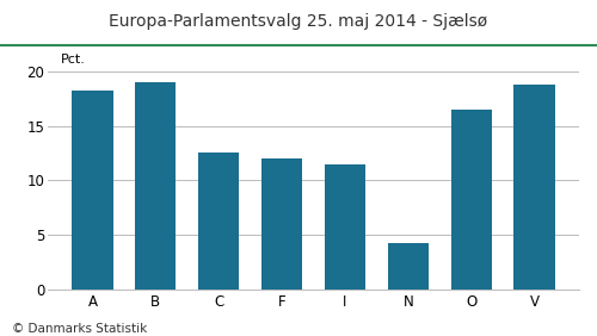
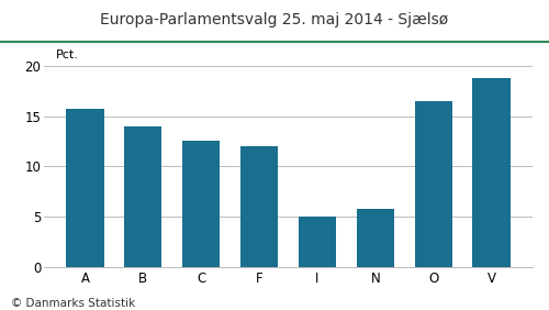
A: 18.2 -> 15.7
B: 19.0 -> 14.0
I: 11.4 -> 5.0
N: 4.2 -> 5.8
